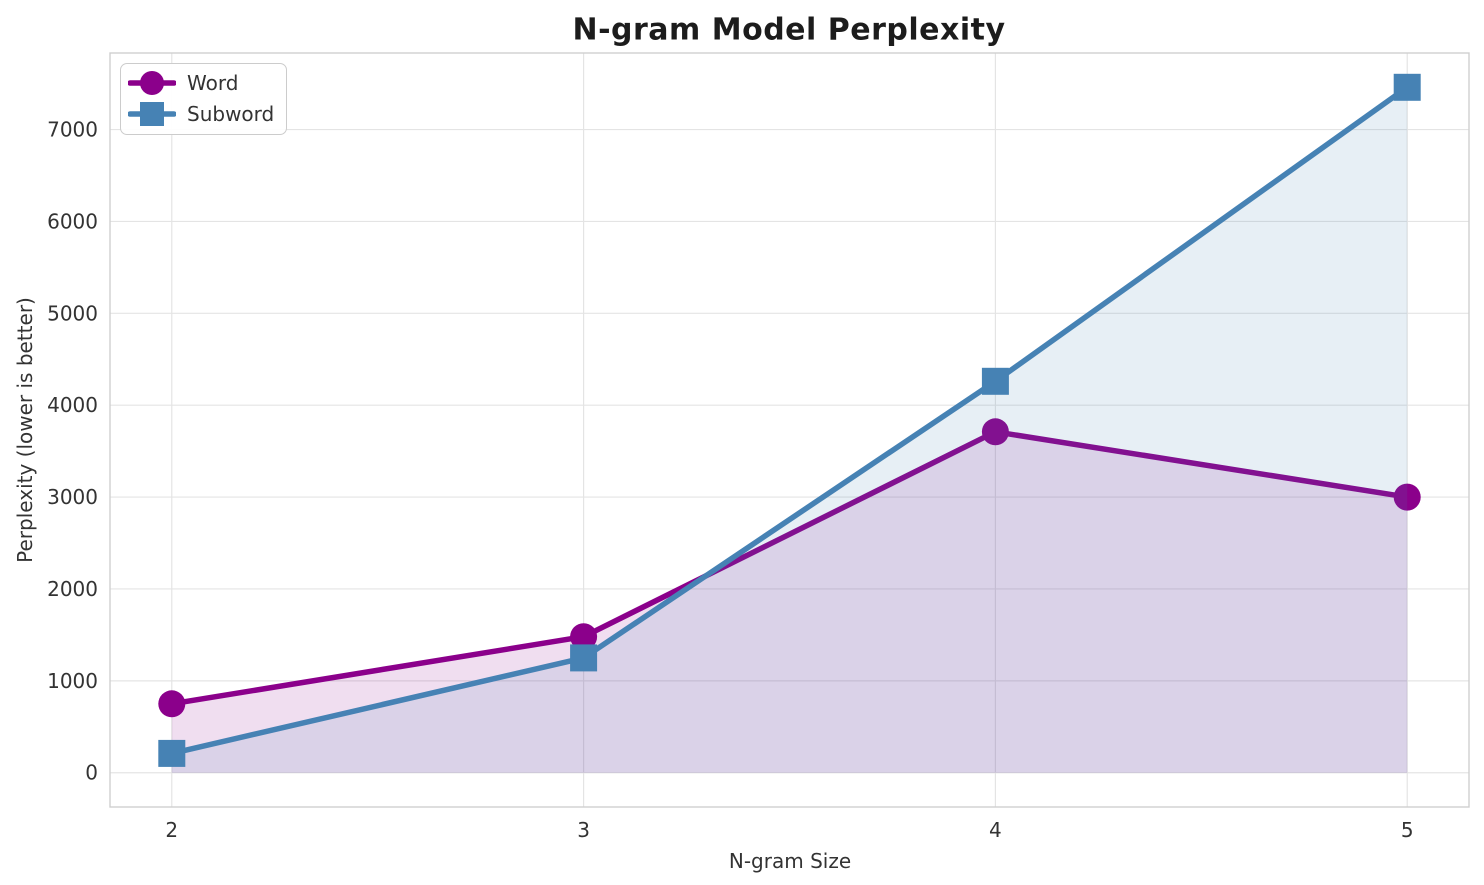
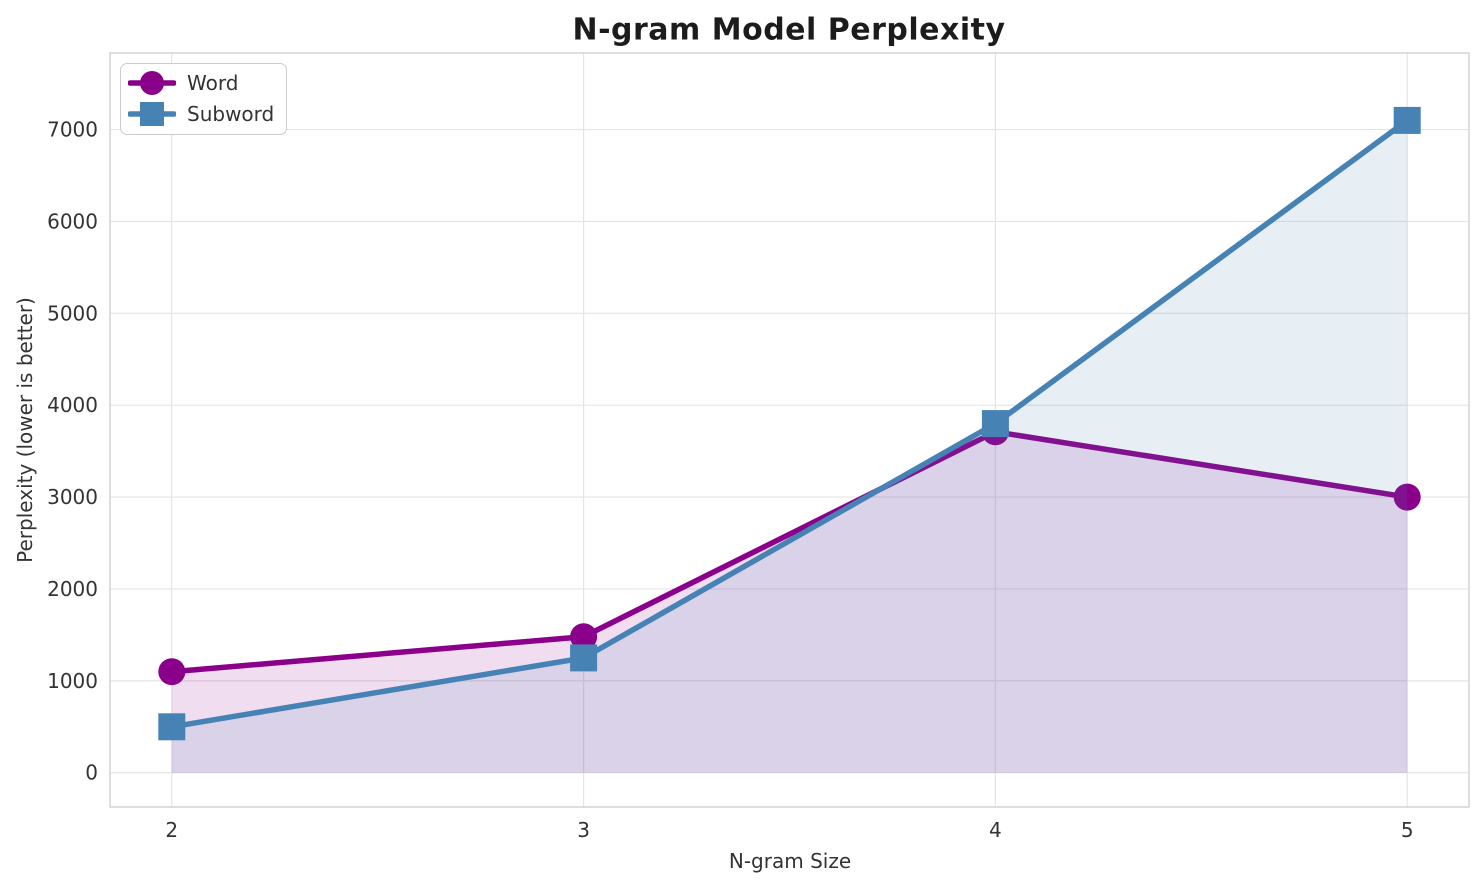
Word/2: 800 -> 1100
Subword/2: 200 -> 500
Subword/4: 4300 -> 3800
Subword/5: 7500 -> 7100
